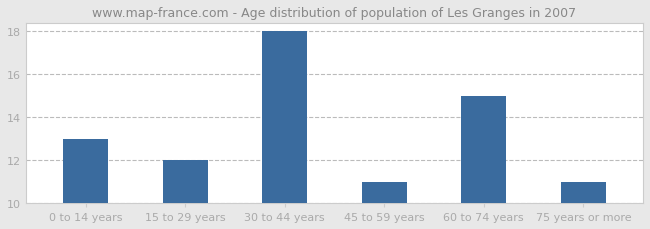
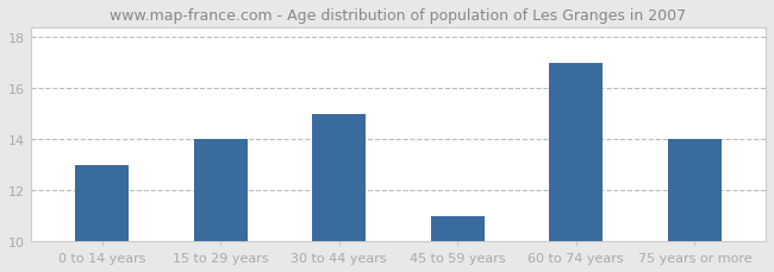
15 to 29 years: 12 -> 14
30 to 44 years: 18 -> 15
60 to 74 years: 15 -> 17
75 years or more: 11 -> 14
